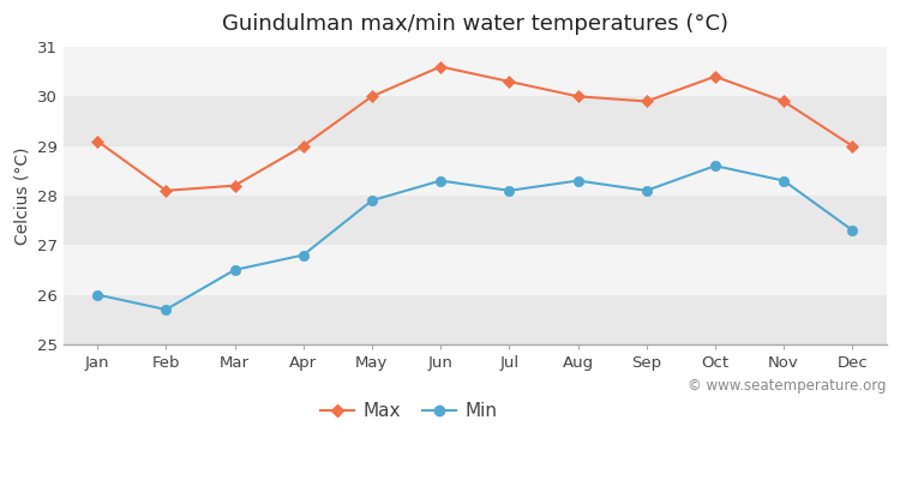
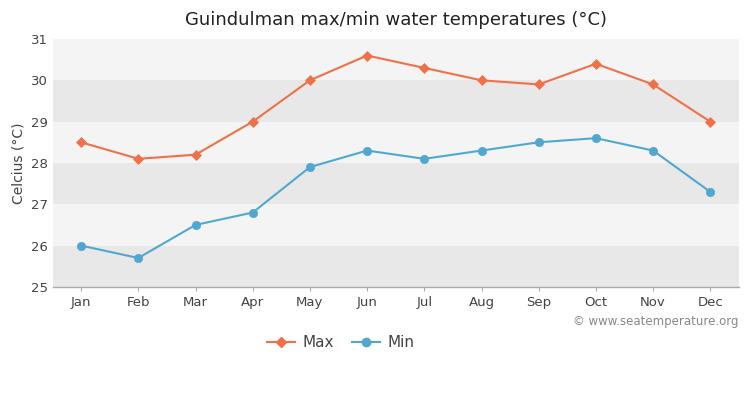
Max/Jan: 29.1 -> 28.5
Min/Sep: 28.1 -> 28.5
